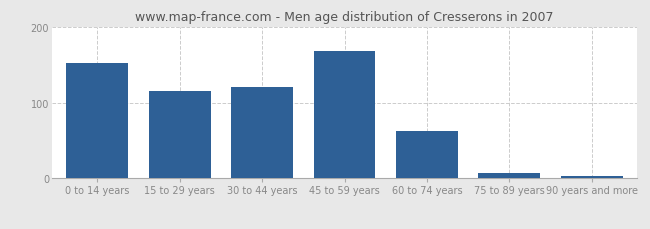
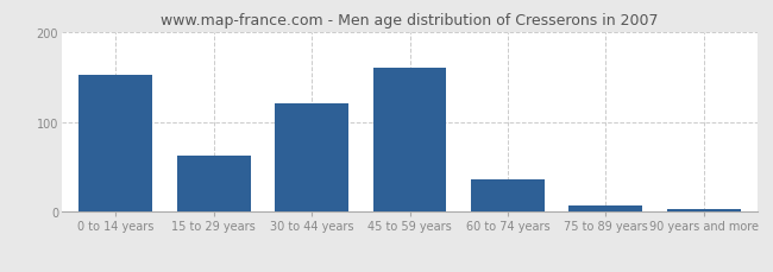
15 to 29 years: 115 -> 62
45 to 59 years: 168 -> 160
60 to 74 years: 62 -> 36
